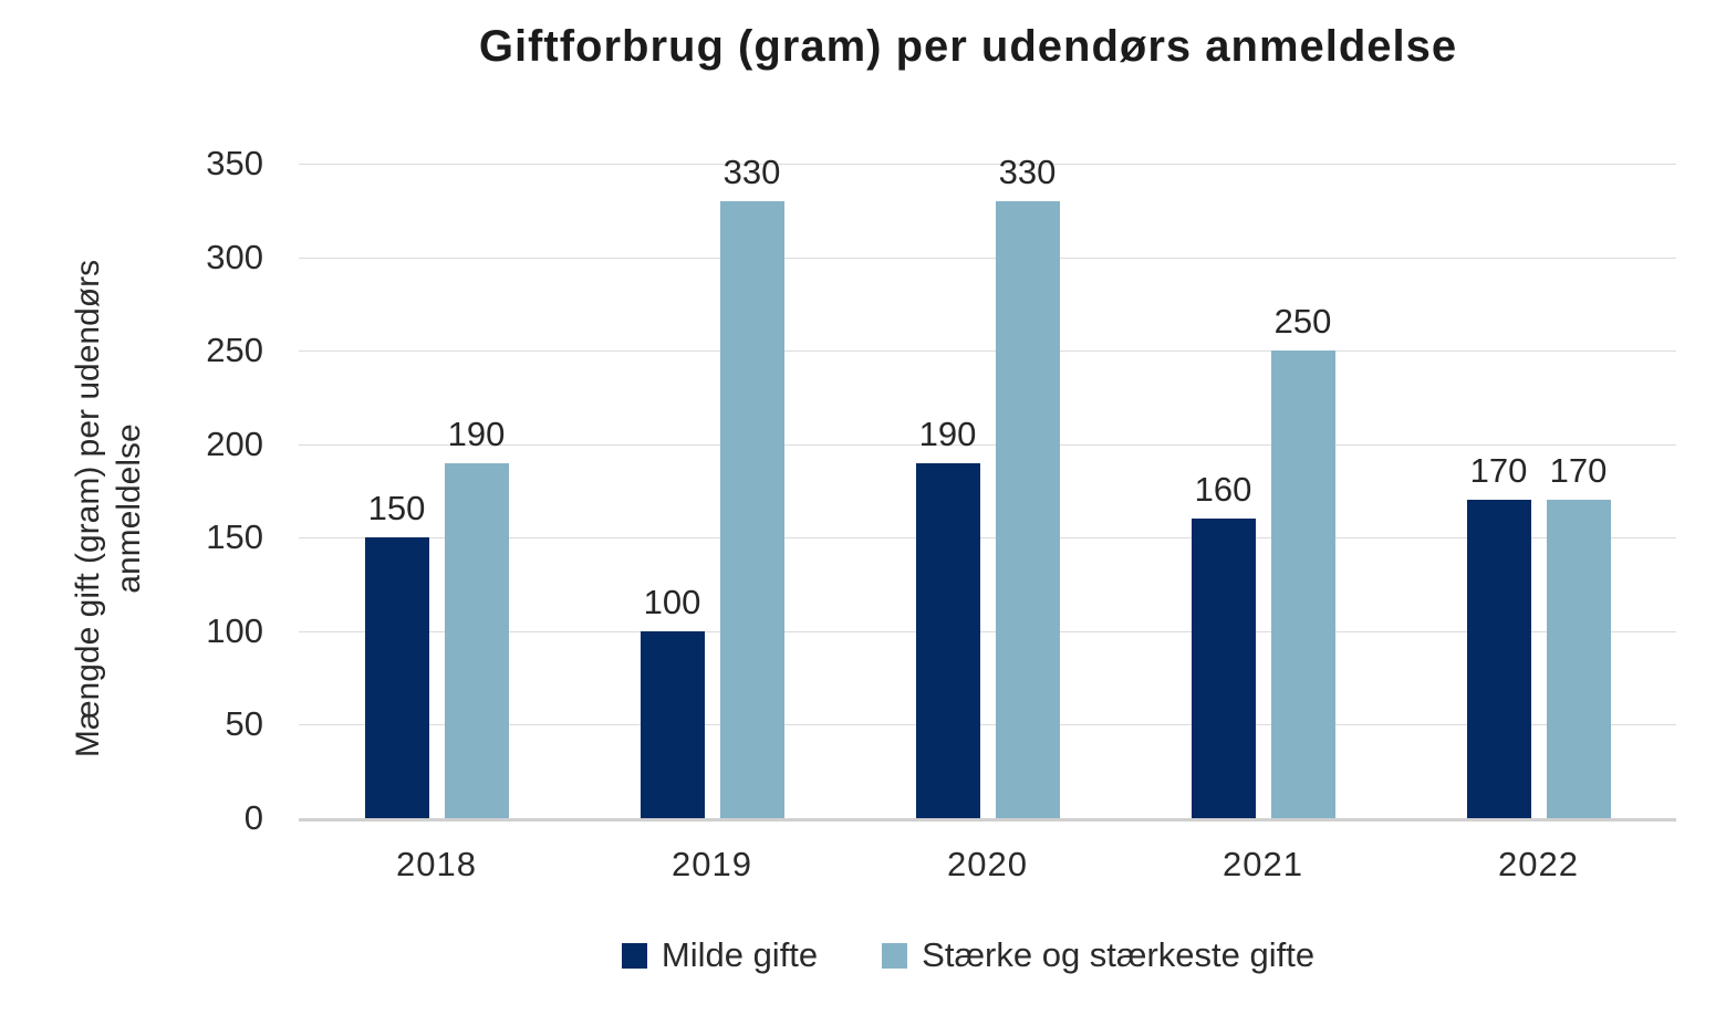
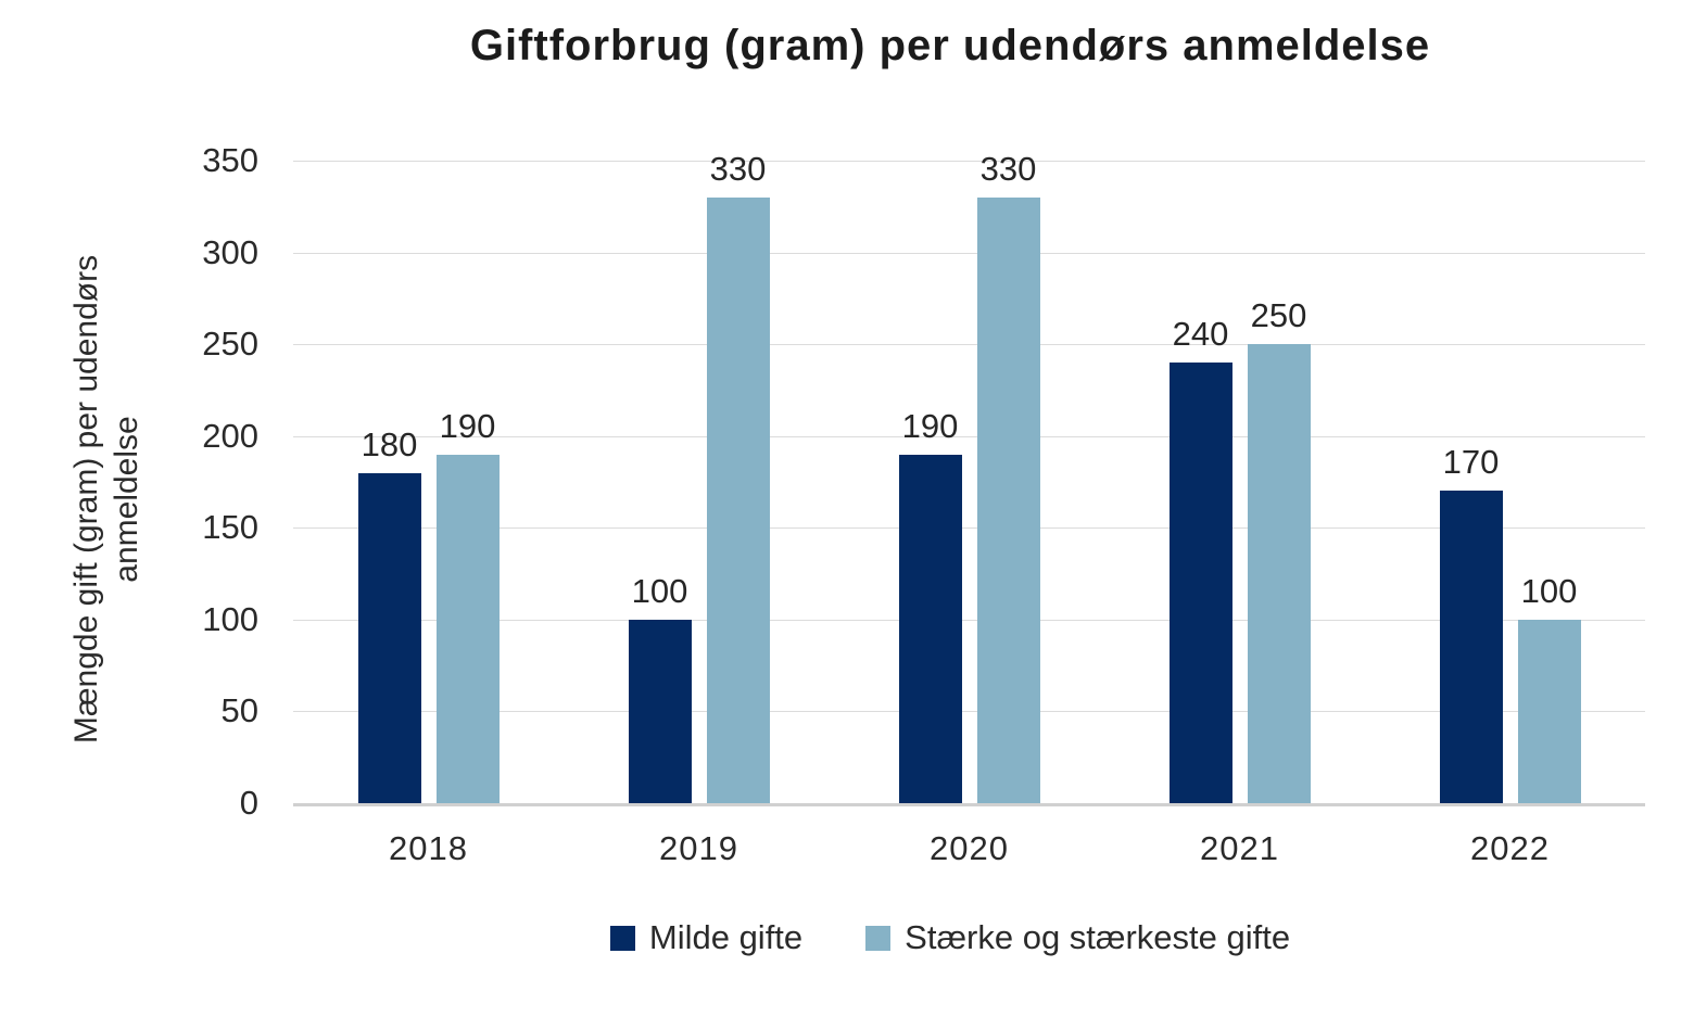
Milde gifte/2018: 150 -> 180
Milde gifte/2021: 160 -> 240
Stærke og stærkeste gifte/2022: 170 -> 100
